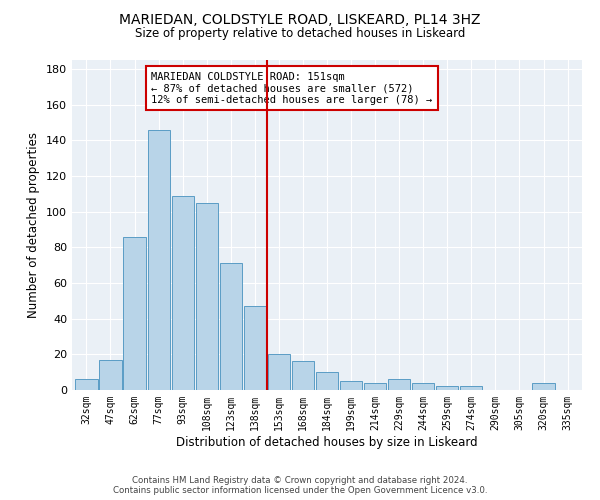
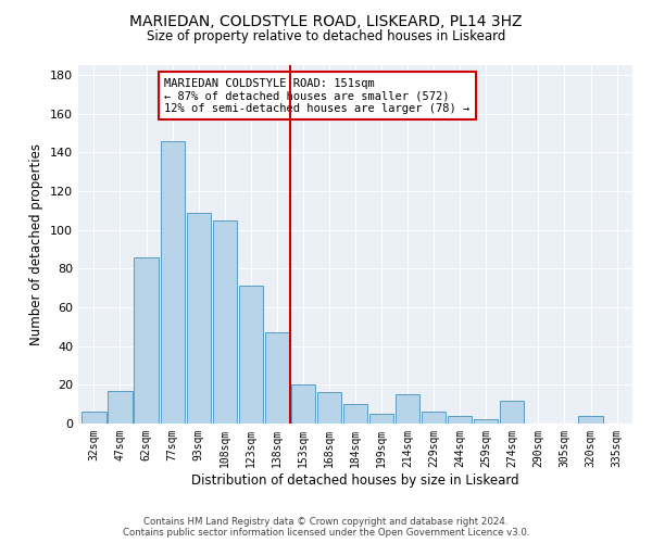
214sqm: 4 -> 15
274sqm: 2 -> 12
